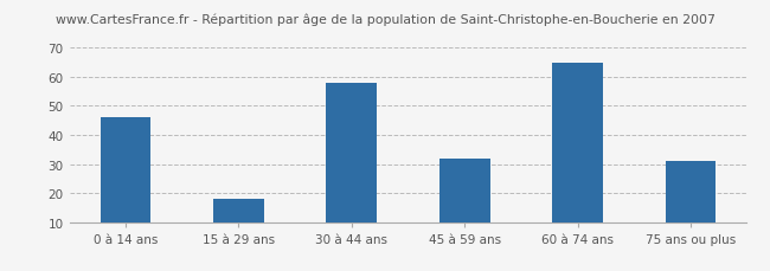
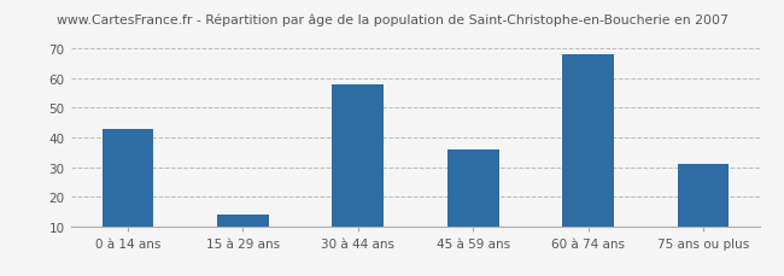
0 à 14 ans: 46 -> 43
15 à 29 ans: 18 -> 14
45 à 59 ans: 32 -> 36
60 à 74 ans: 65 -> 68
